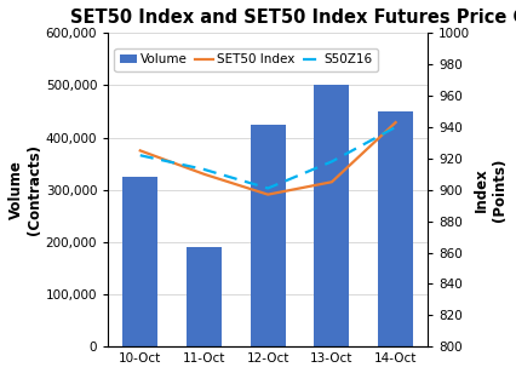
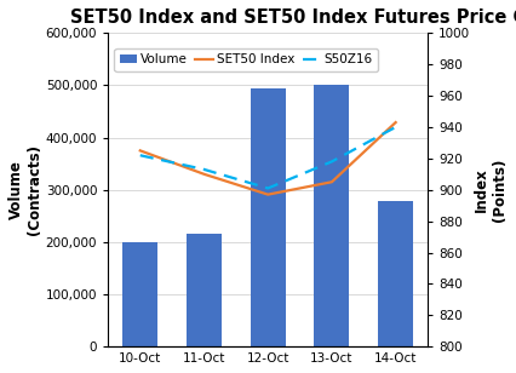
Volume/10-Oct: 325,000 -> 200,000
Volume/11-Oct: 190,000 -> 215,000
Volume/12-Oct: 425,000 -> 493,000
Volume/14-Oct: 450,000 -> 278,000
